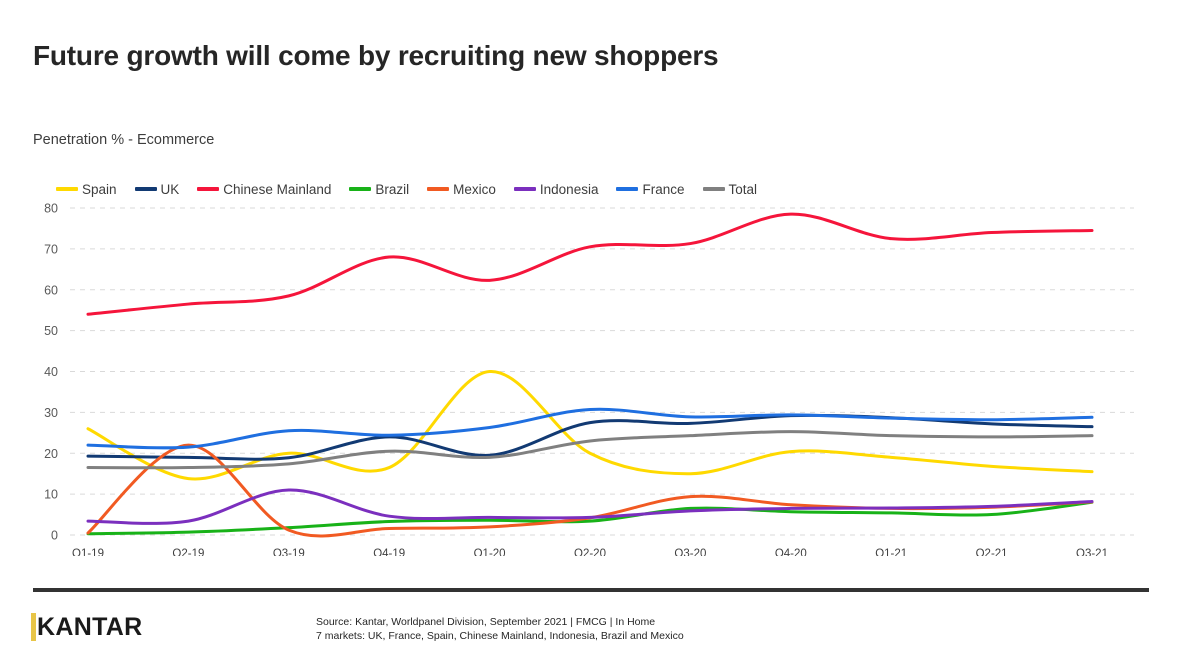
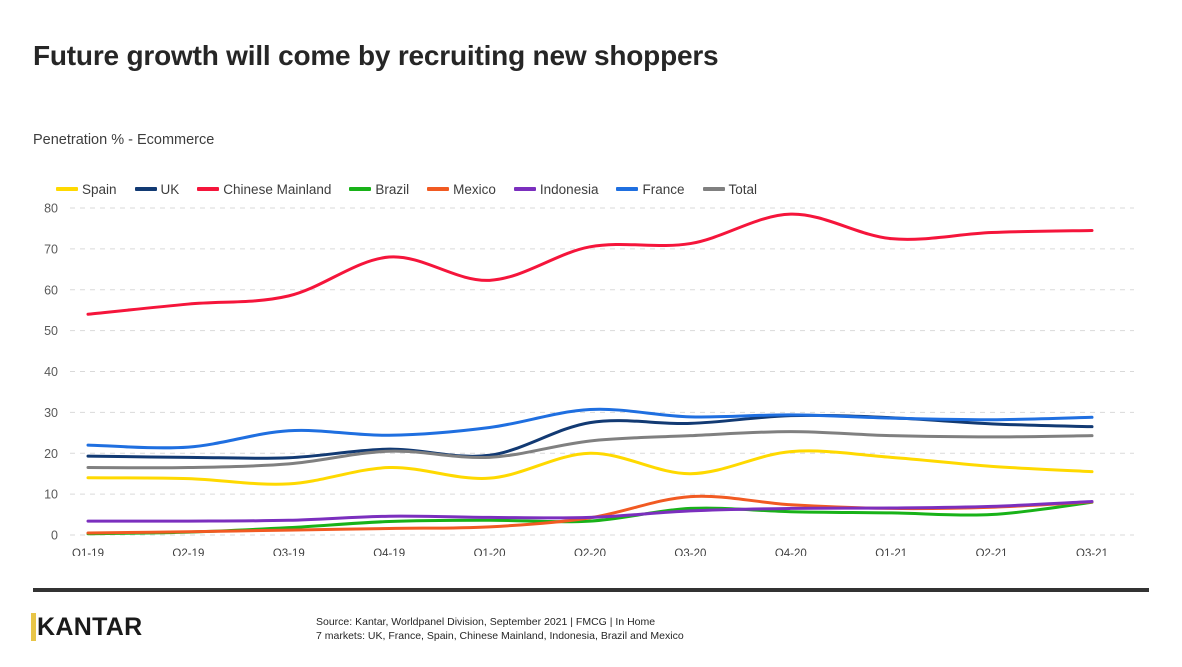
Spain/Q1-19: 26 -> 14
Mexico/Q2-19: 22 -> 1
Spain/Q3-19: 20 -> 12
Indonesia/Q3-19: 11 -> 4
UK/Q4-19: 24 -> 21
Spain/Q1-20: 40 -> 14
